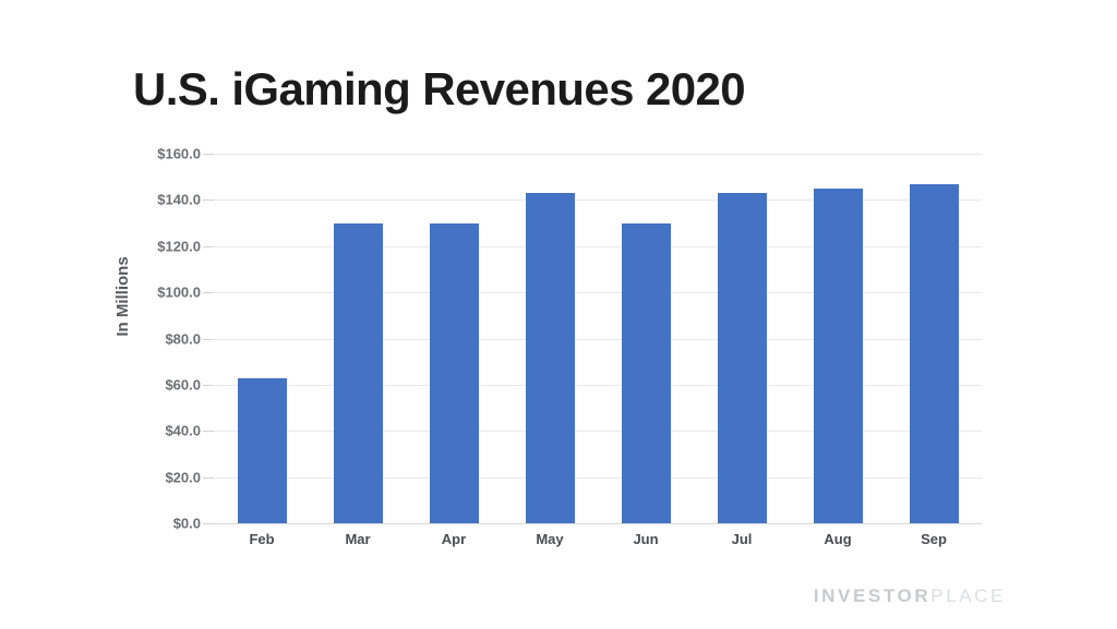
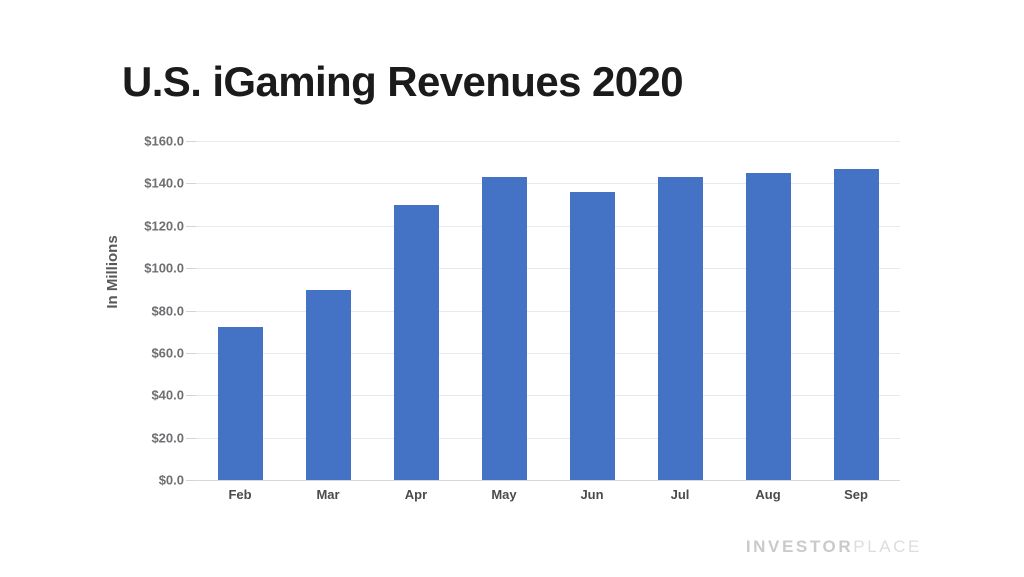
Feb: $63 -> $72
Mar: $130 -> $90
Jun: $130 -> $136
